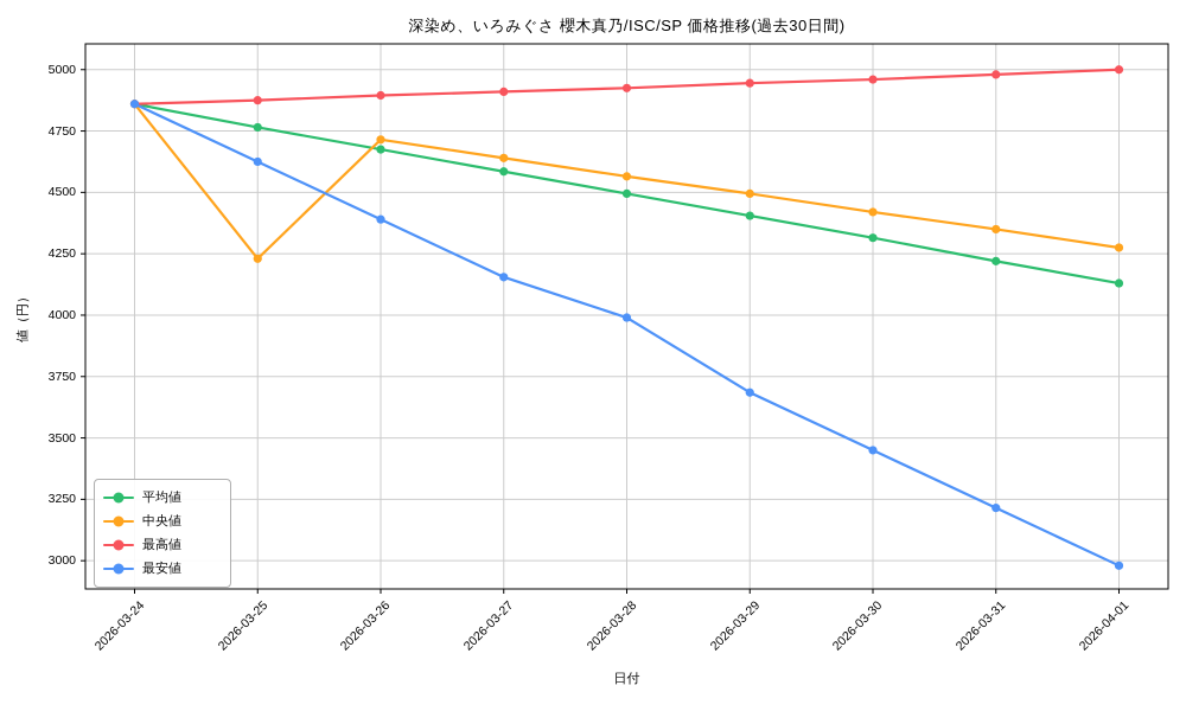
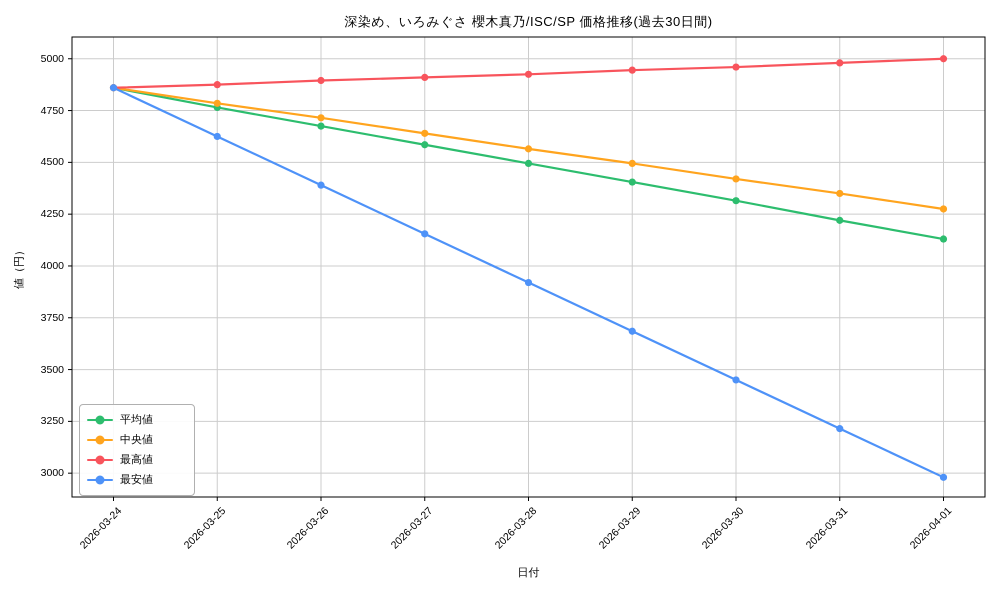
中央値/2026-03-25: 4230 -> 4780
最安値/2026-03-28: 3990 -> 3920
